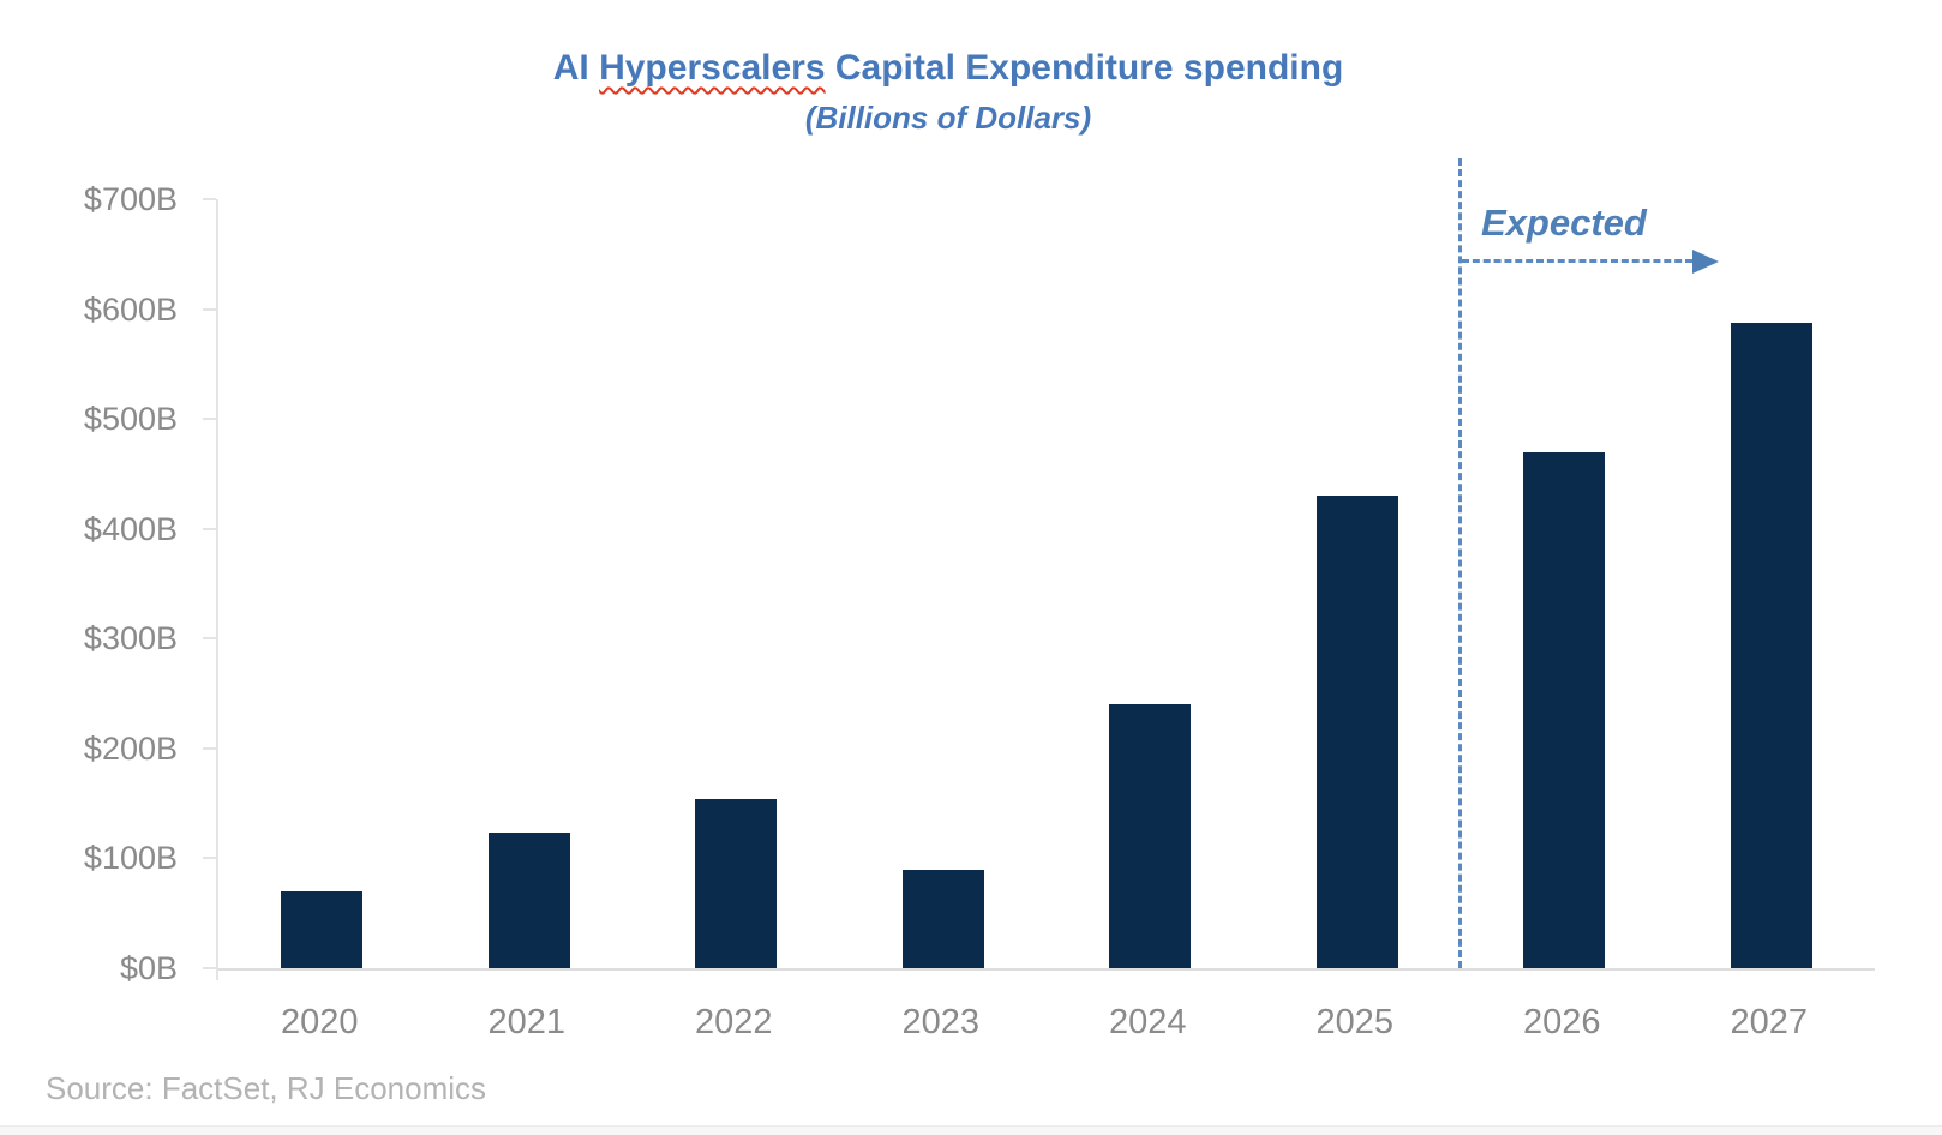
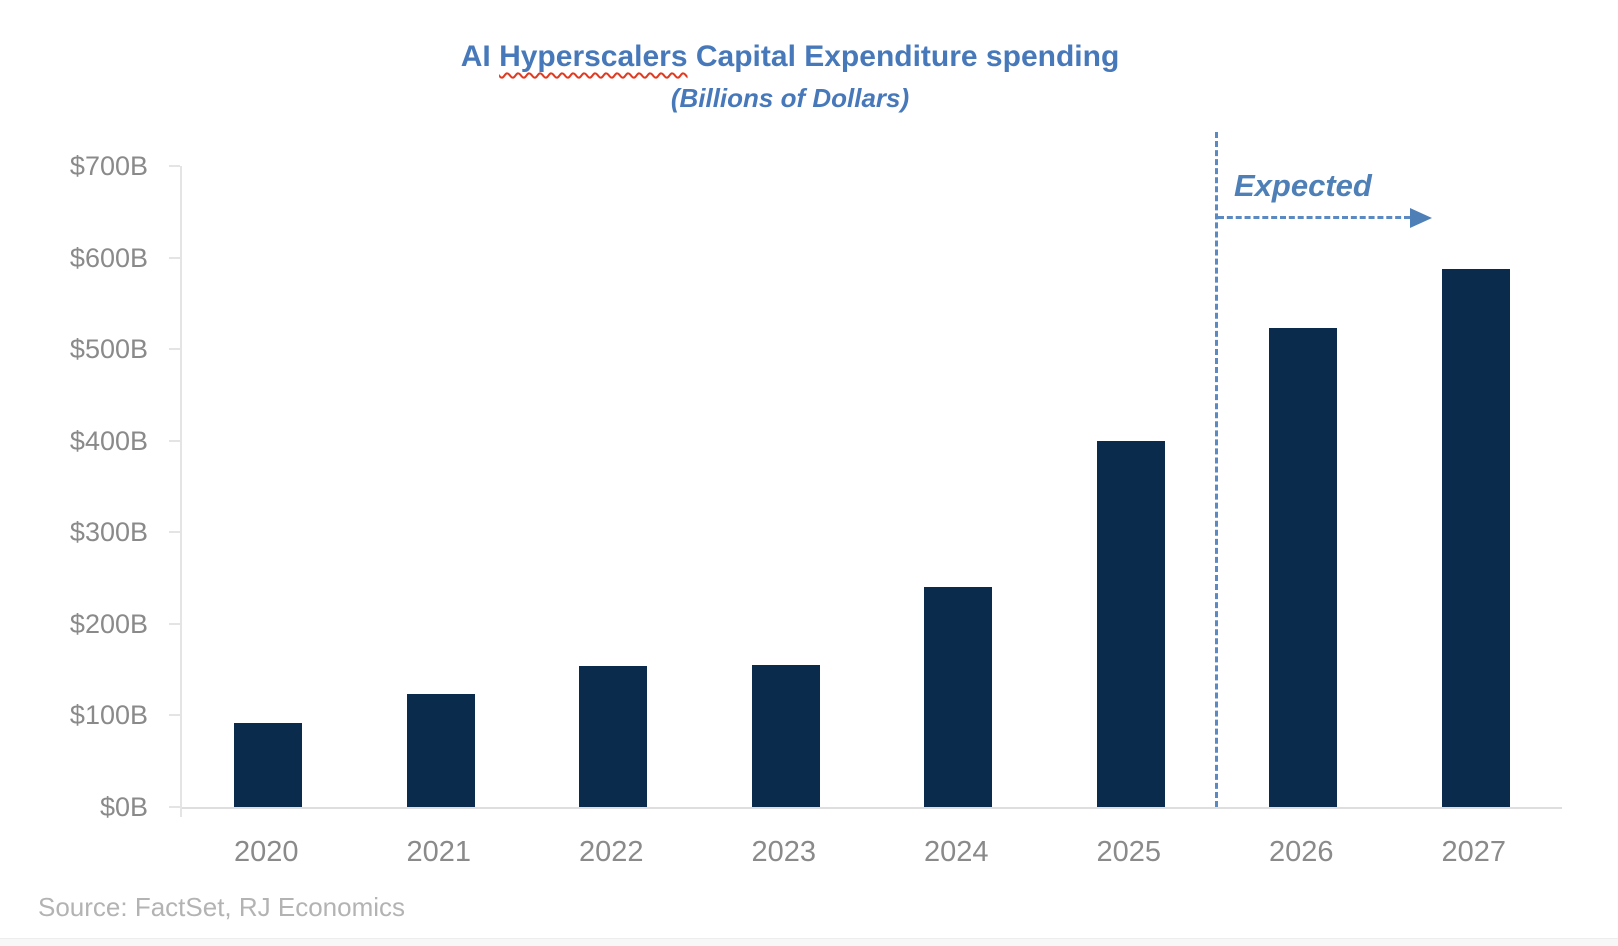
2020: $70B -> $90B
2023: $90B -> $160B
2025: $430B -> $400B
2026: $470B -> $520B
